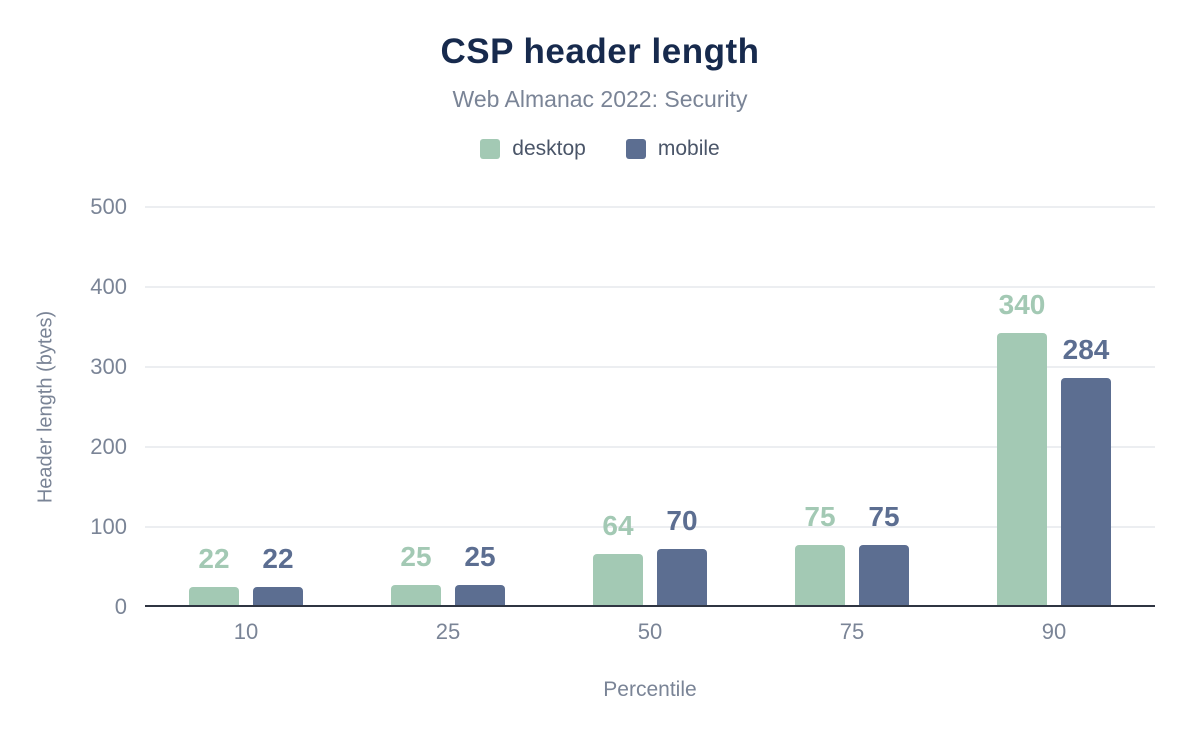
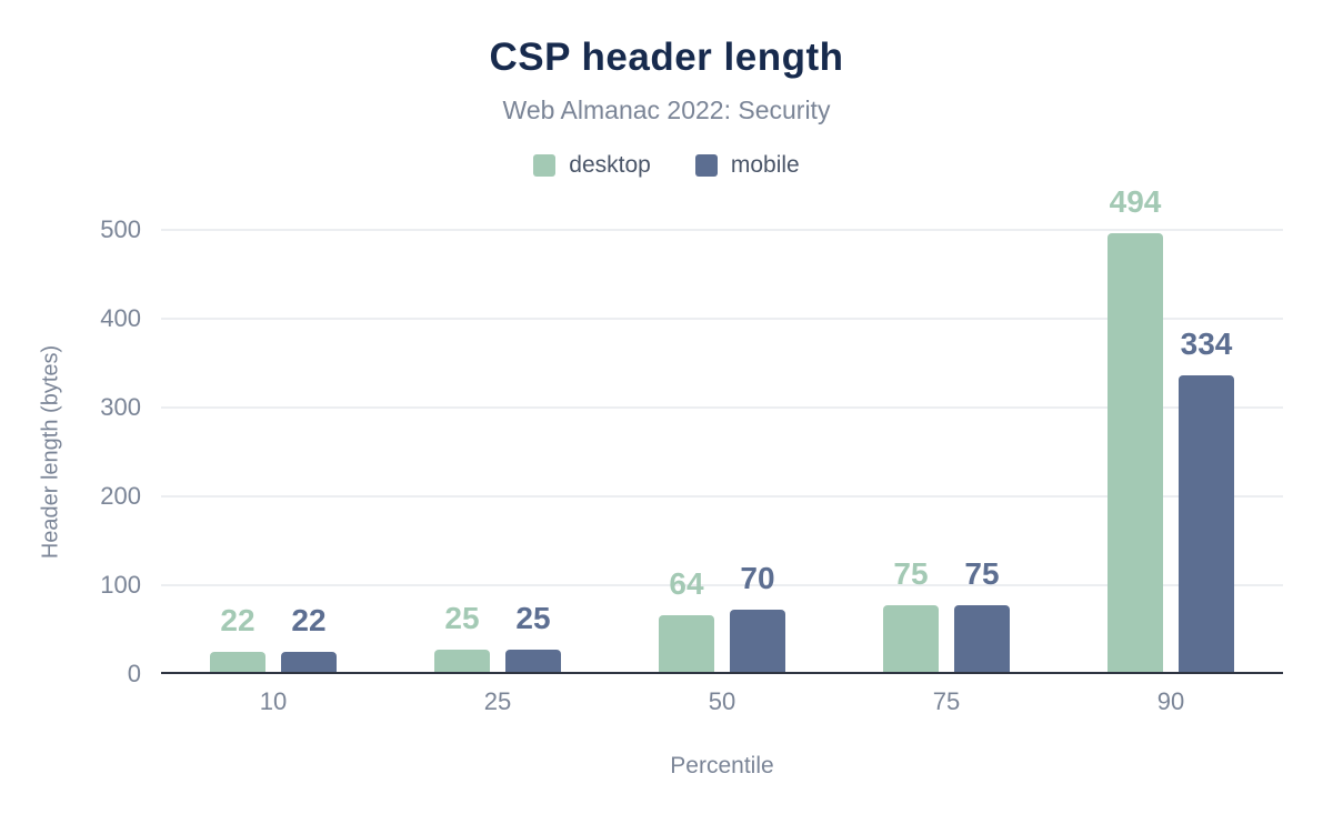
desktop/90: 340 -> 494
mobile/90: 284 -> 334
